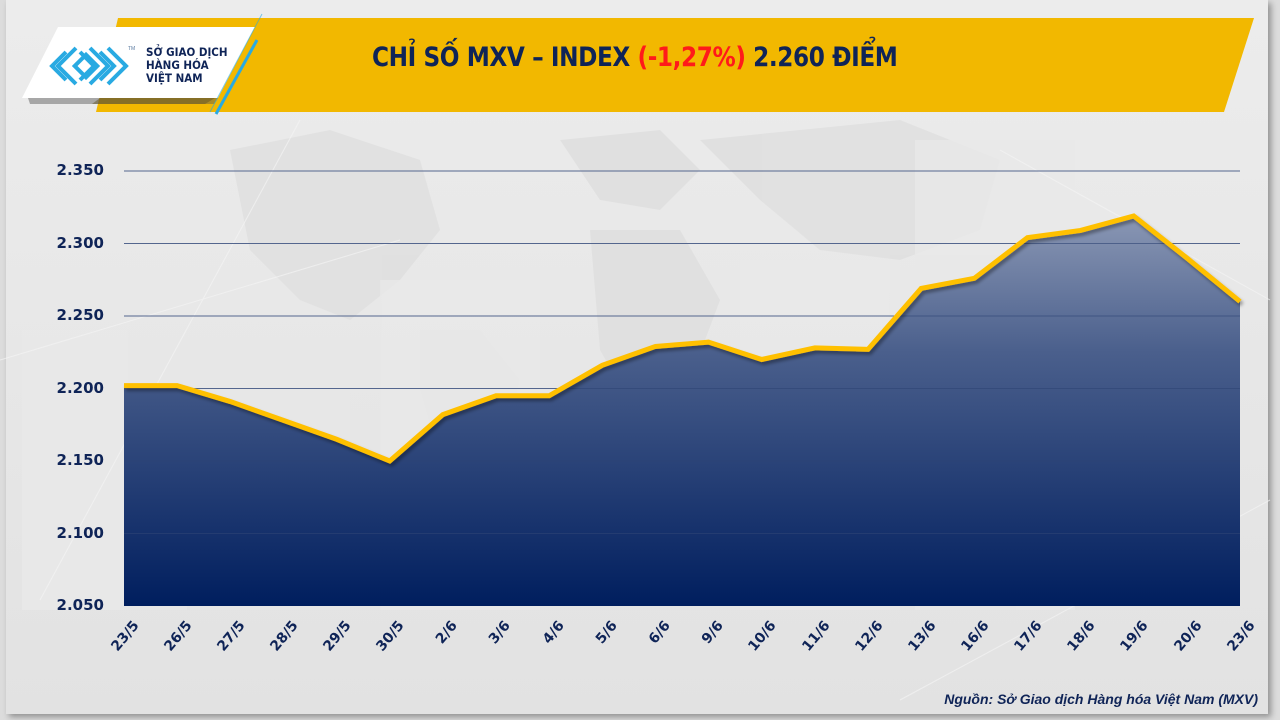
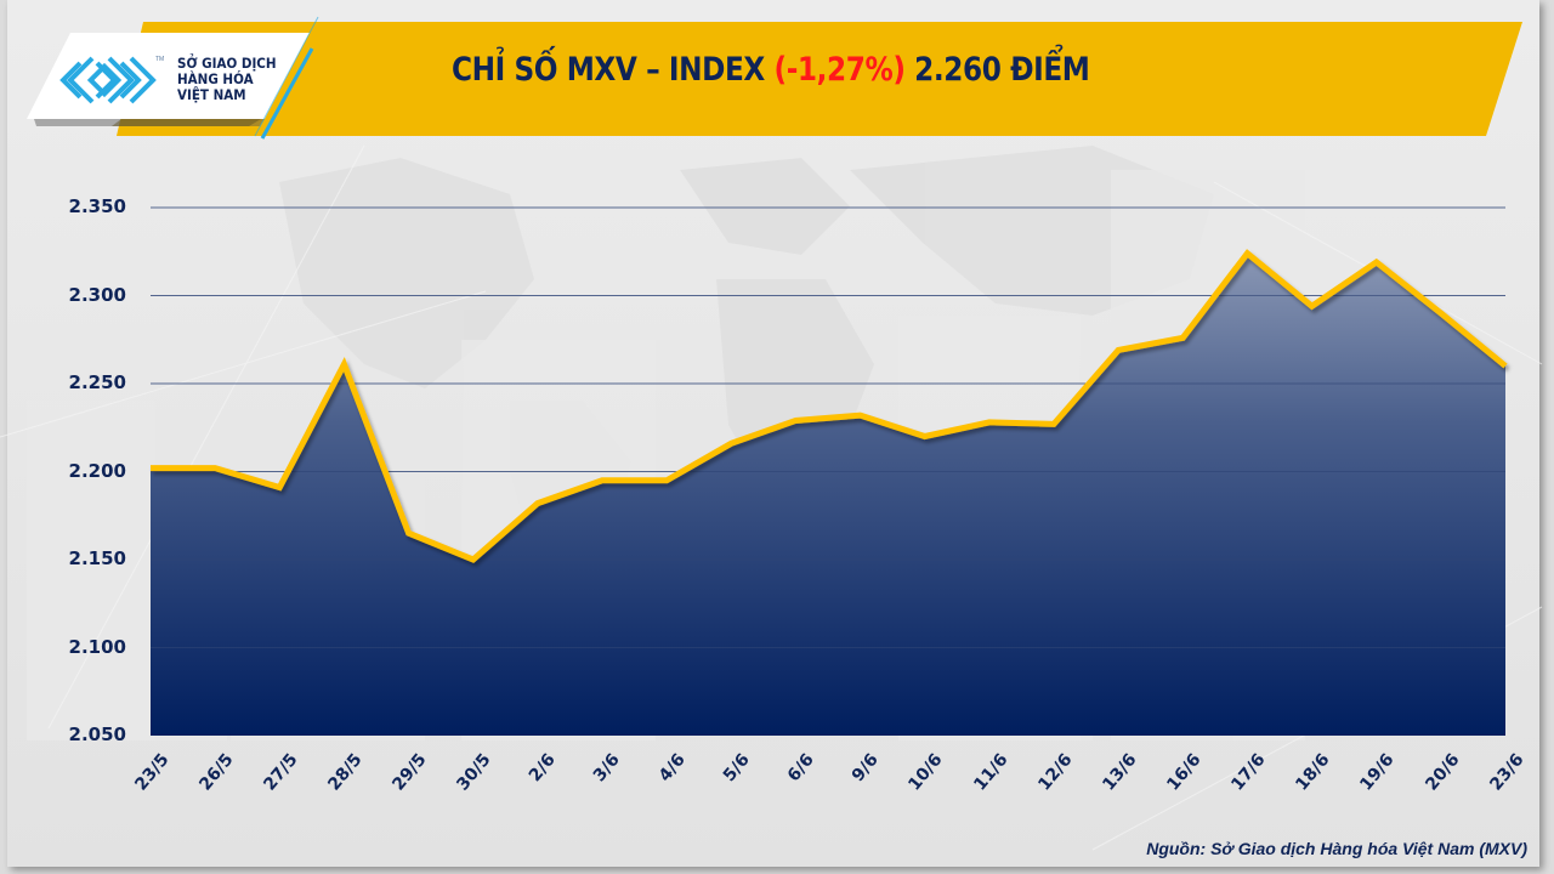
28/5: 2178 -> 2261
17/6: 2304 -> 2324
18/6: 2309 -> 2294
